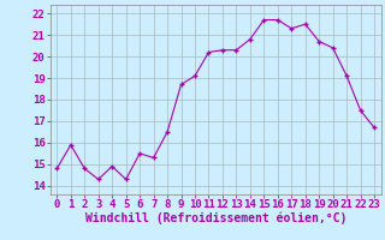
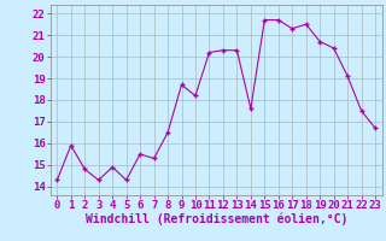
0: 14.8 -> 14.3
10: 19.1 -> 18.2
14: 20.8 -> 17.6
